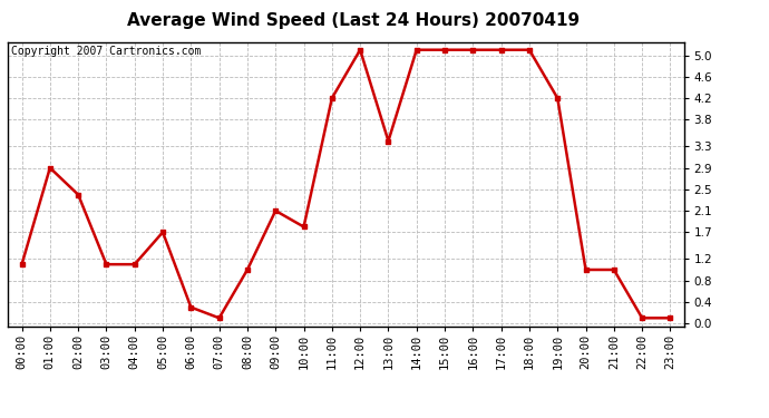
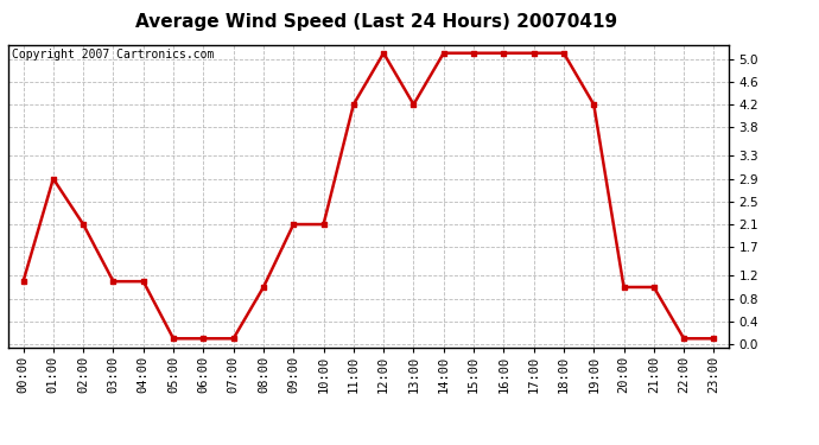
02:00: 2.4 -> 2.1
05:00: 1.7 -> 0.1
06:00: 0.3 -> 0.1
10:00: 1.8 -> 2.1
13:00: 3.4 -> 4.2
